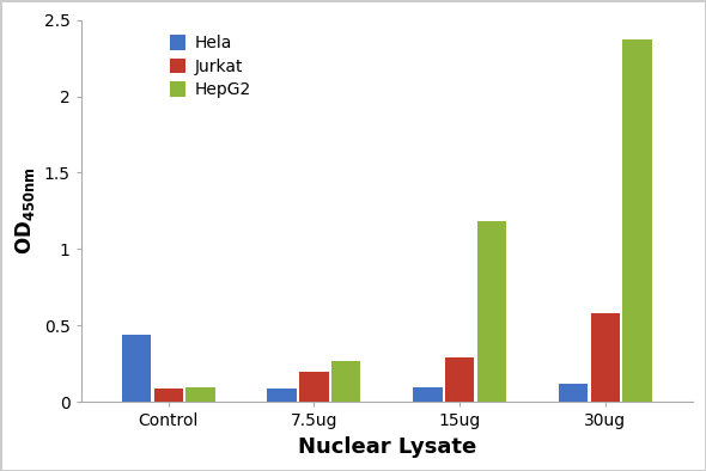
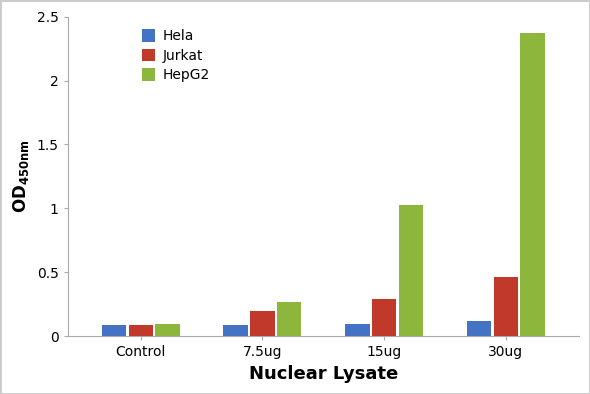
Hela/Control: 0.44 -> 0.09
HepG2/15ug: 1.18 -> 1.03
Jurkat/30ug: 0.58 -> 0.46
